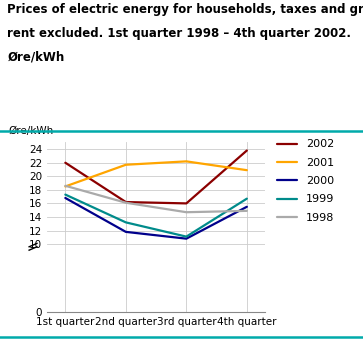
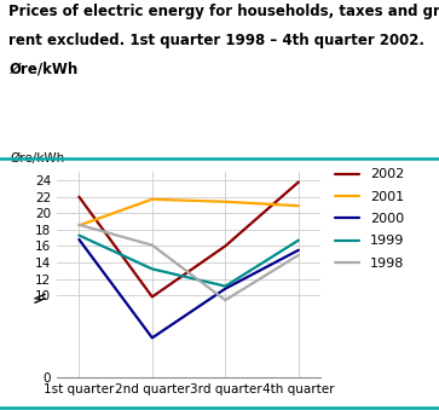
2002/2nd quarter: 16.2 -> 9.8
2000/2nd quarter: 11.8 -> 4.8
2001/3rd quarter: 22.2 -> 21.4
1998/3rd quarter: 14.7 -> 9.4
